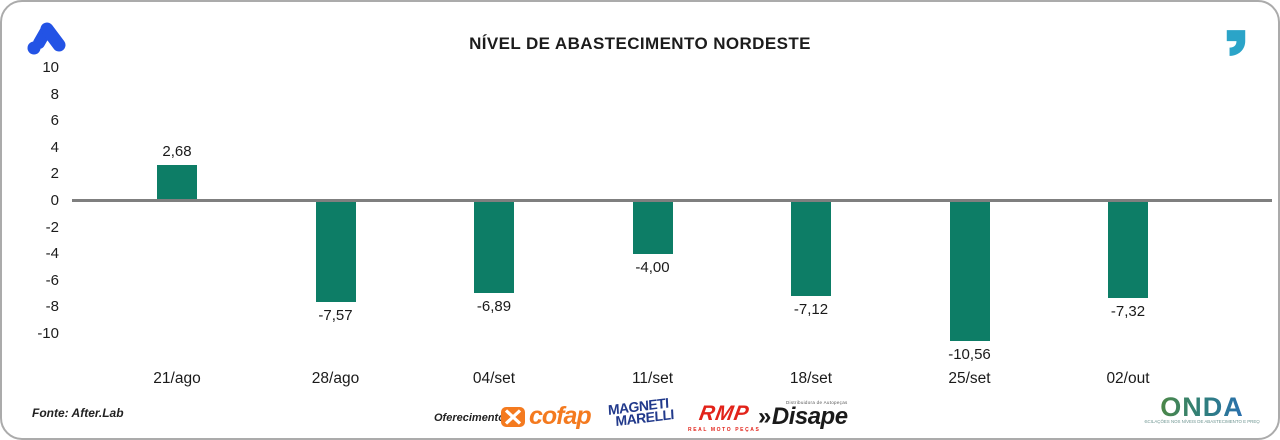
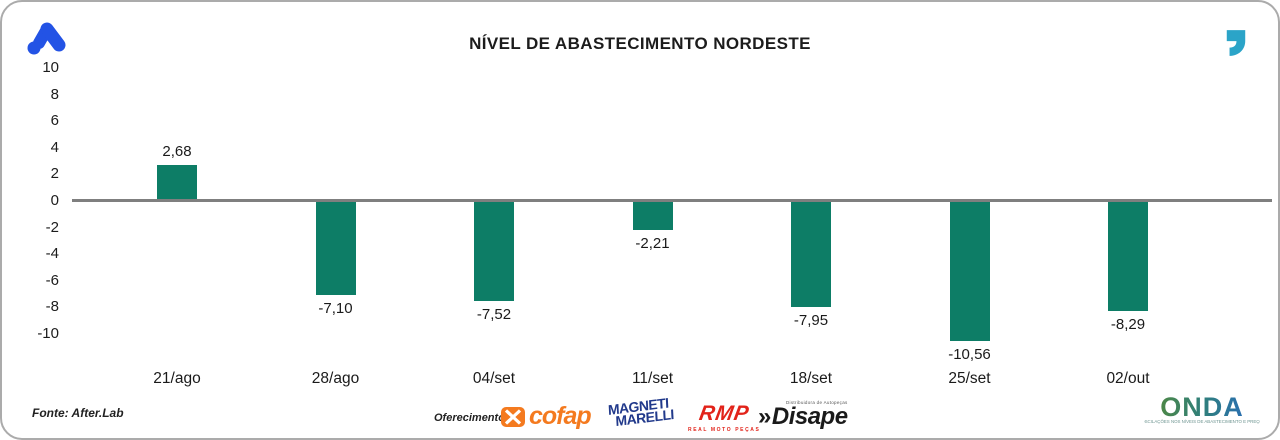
28/ago: -7,57 -> -7,10
04/set: -6,89 -> -7,52
11/set: -4,00 -> -2,21
18/set: -7,12 -> -7,95
02/out: -7,32 -> -8,29
